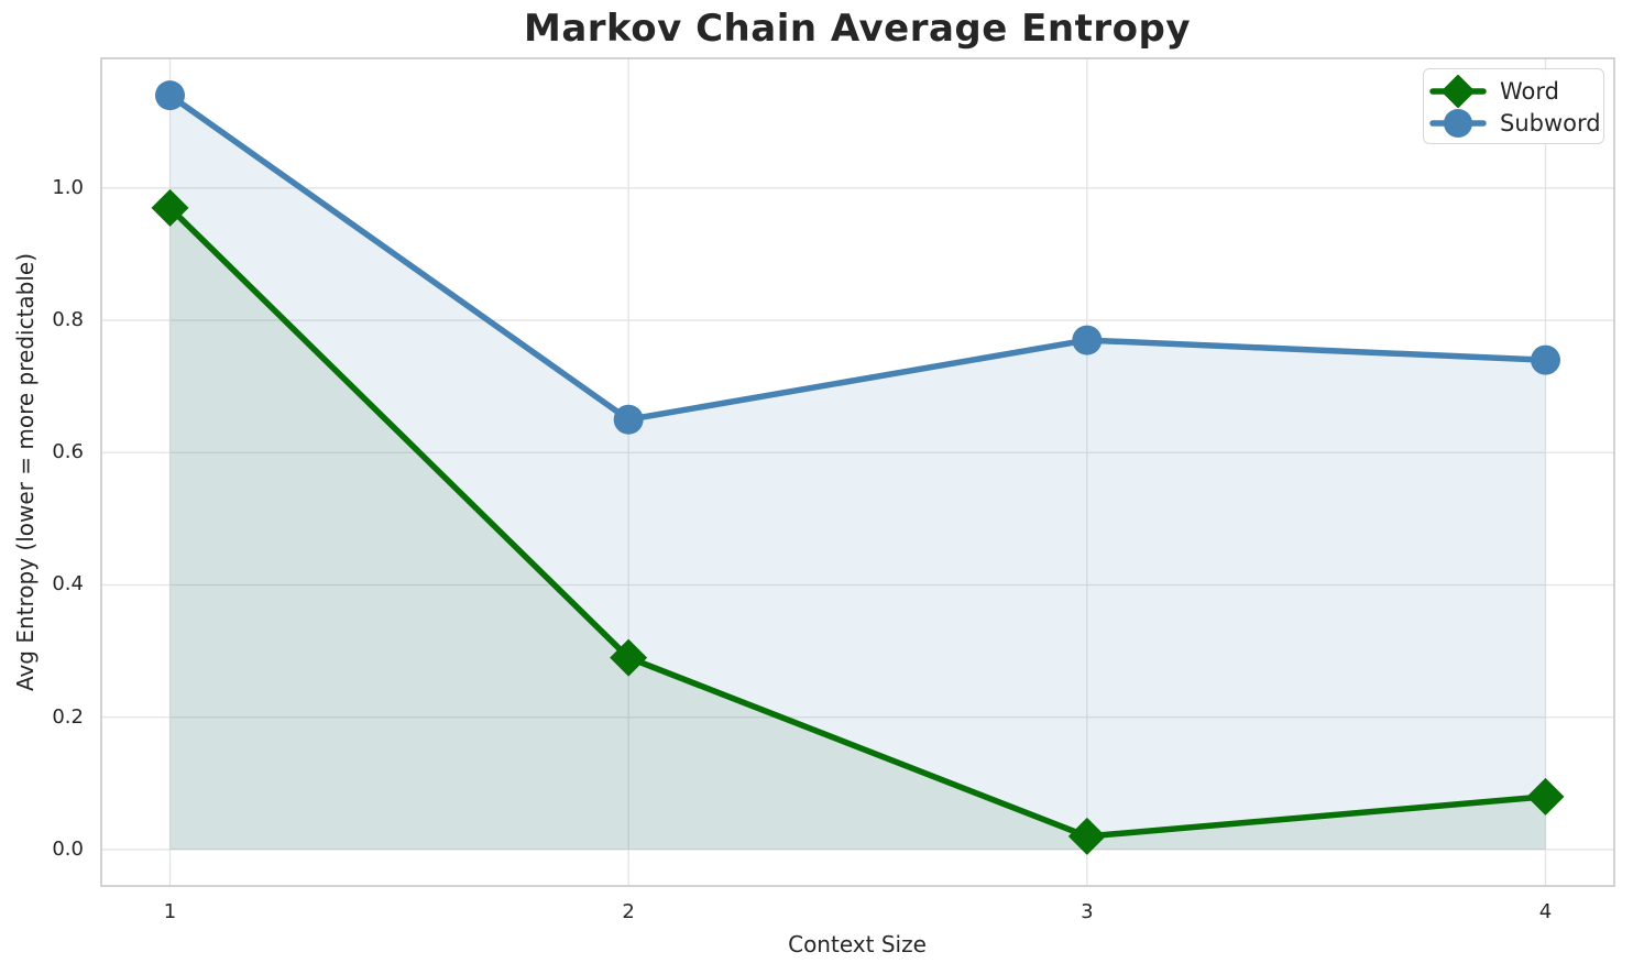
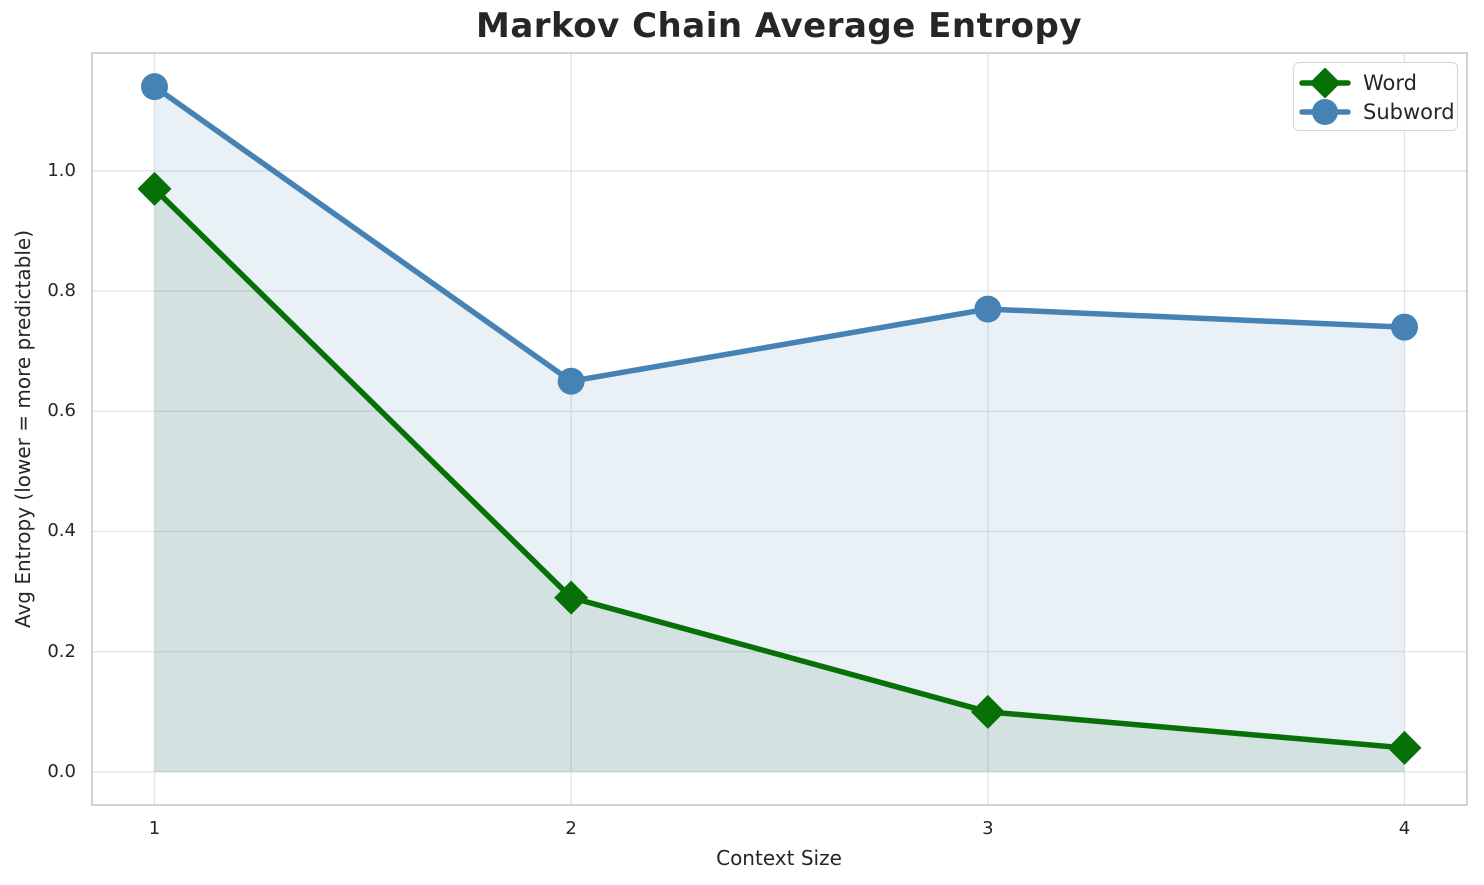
Word/3: 0.02 -> 0.10
Word/4: 0.08 -> 0.04
